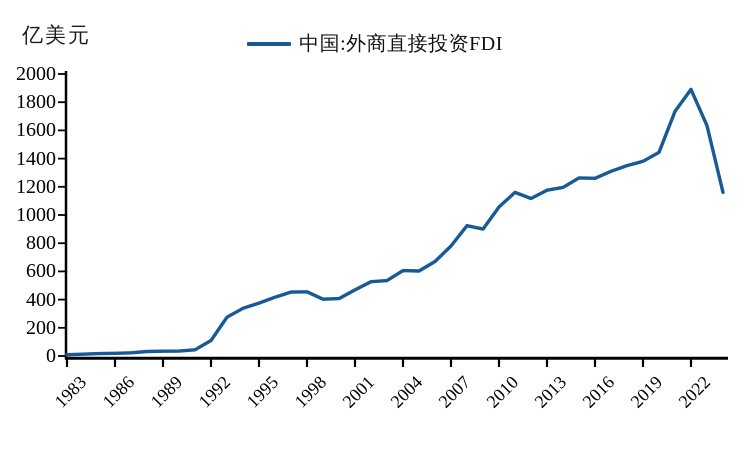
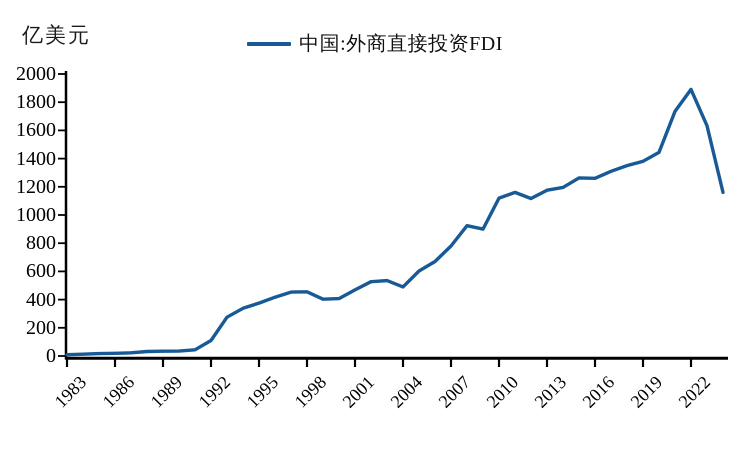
2004: 610 -> 490
2010: 1060 -> 1120
